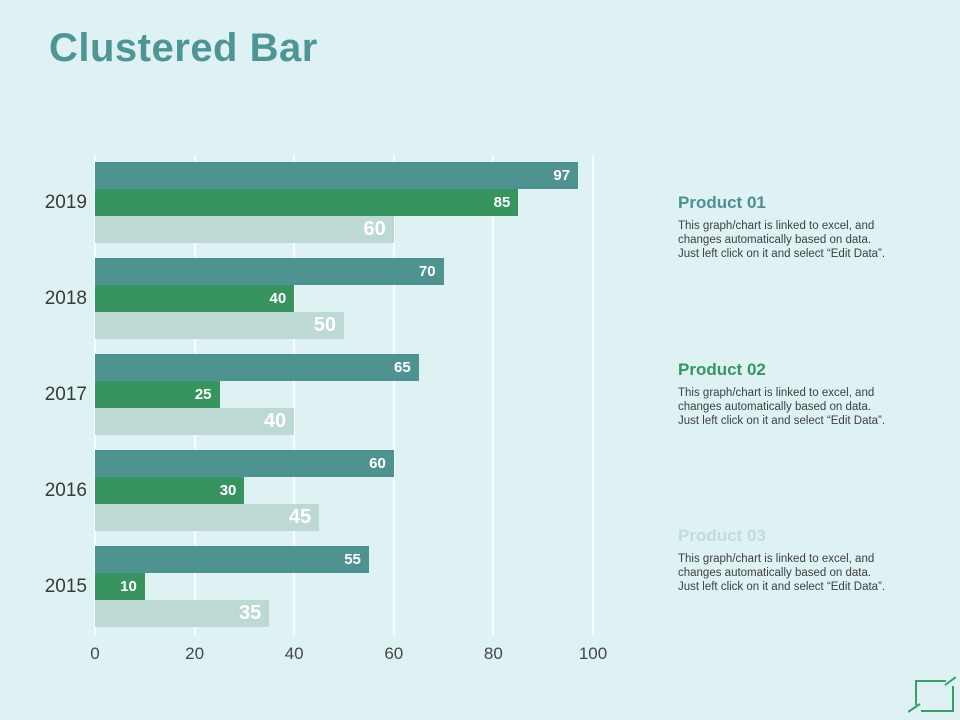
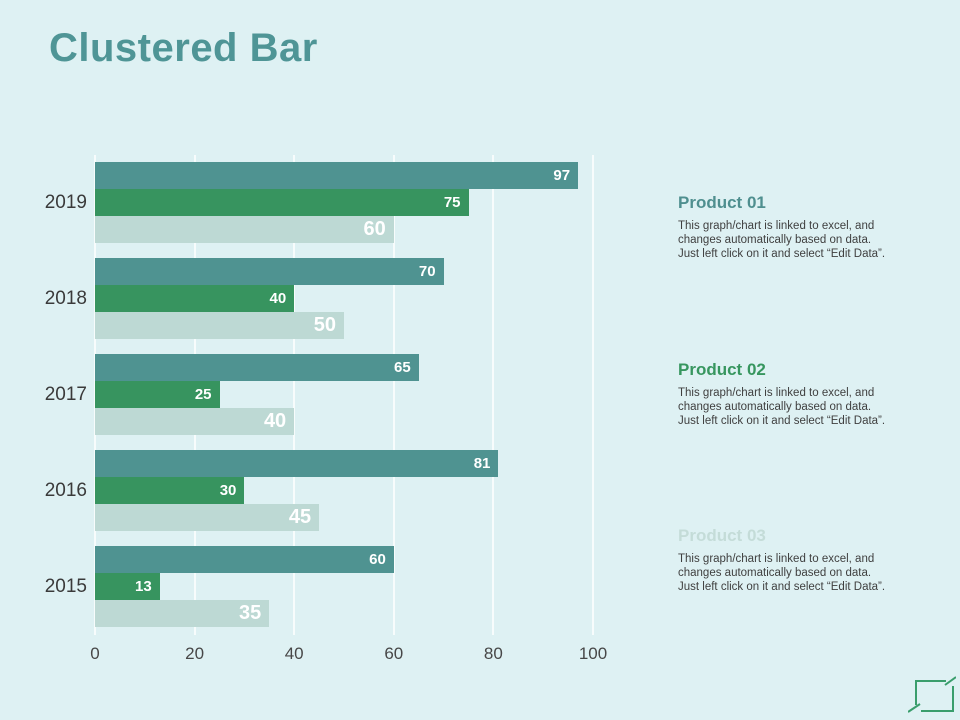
Product 02/2019: 85 -> 75
Product 01/2016: 60 -> 81
Product 01/2015: 55 -> 60
Product 02/2015: 10 -> 13
